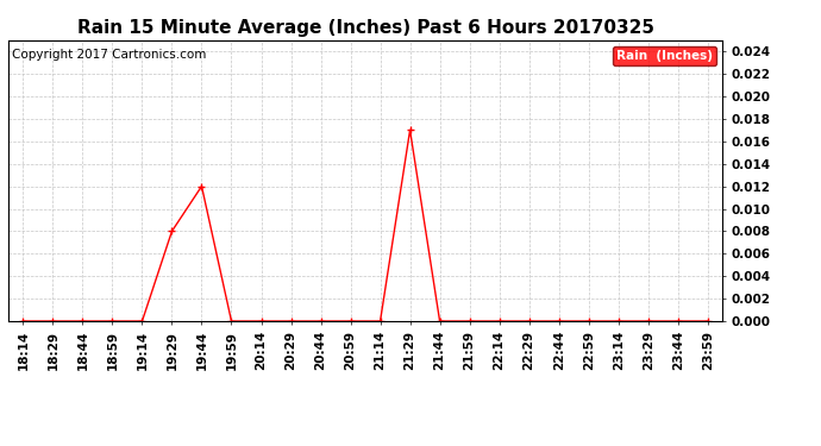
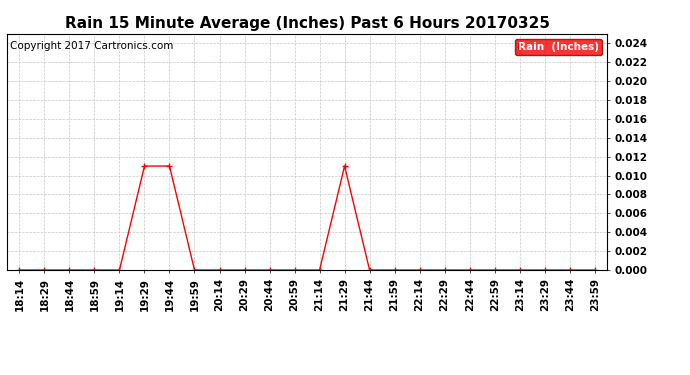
19:29: 0.008 -> 0.011
19:44: 0.012 -> 0.011
21:29: 0.017 -> 0.011
